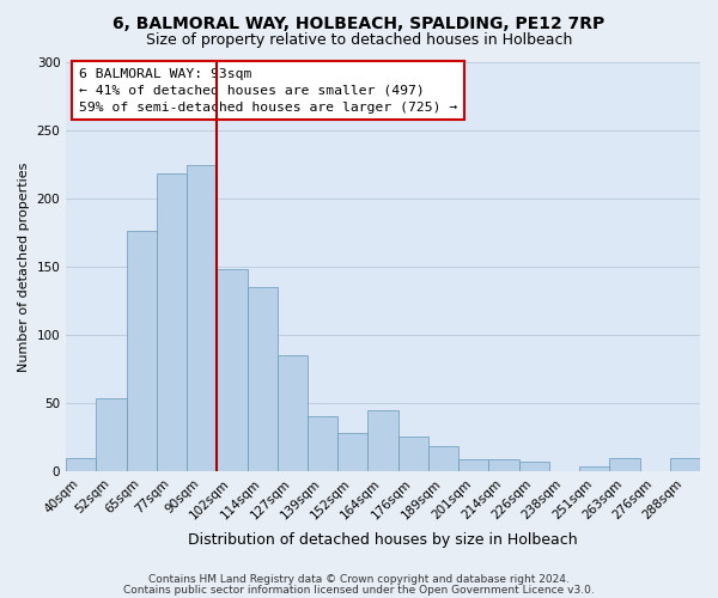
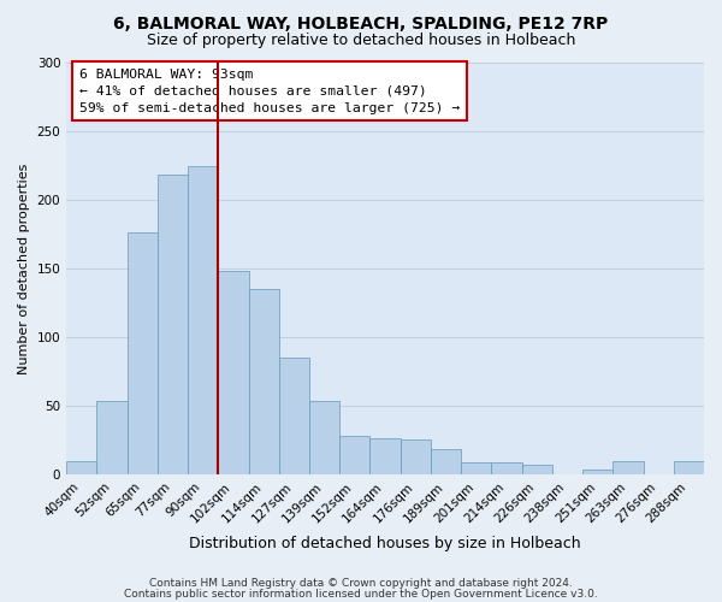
139sqm: 41 -> 54
164sqm: 45 -> 27
